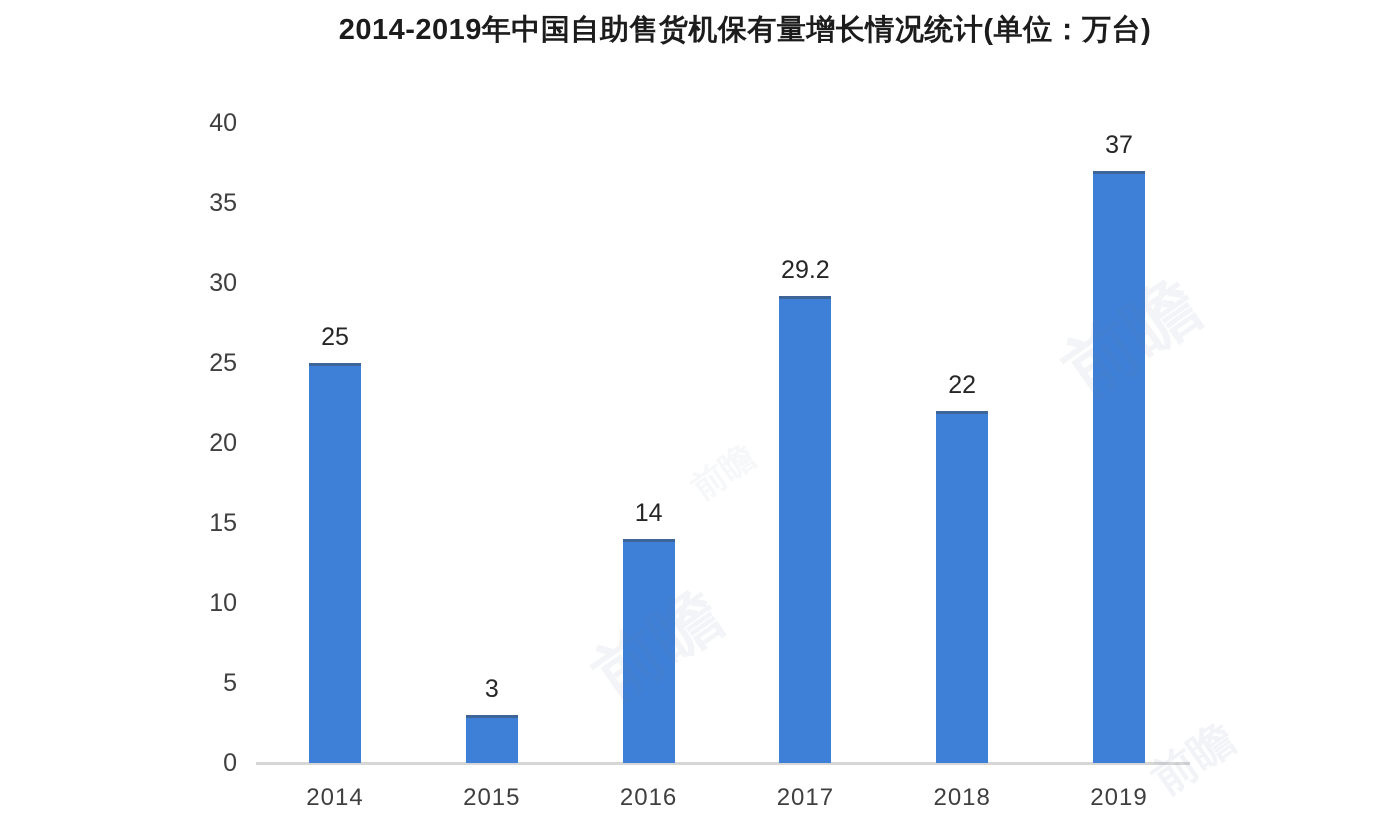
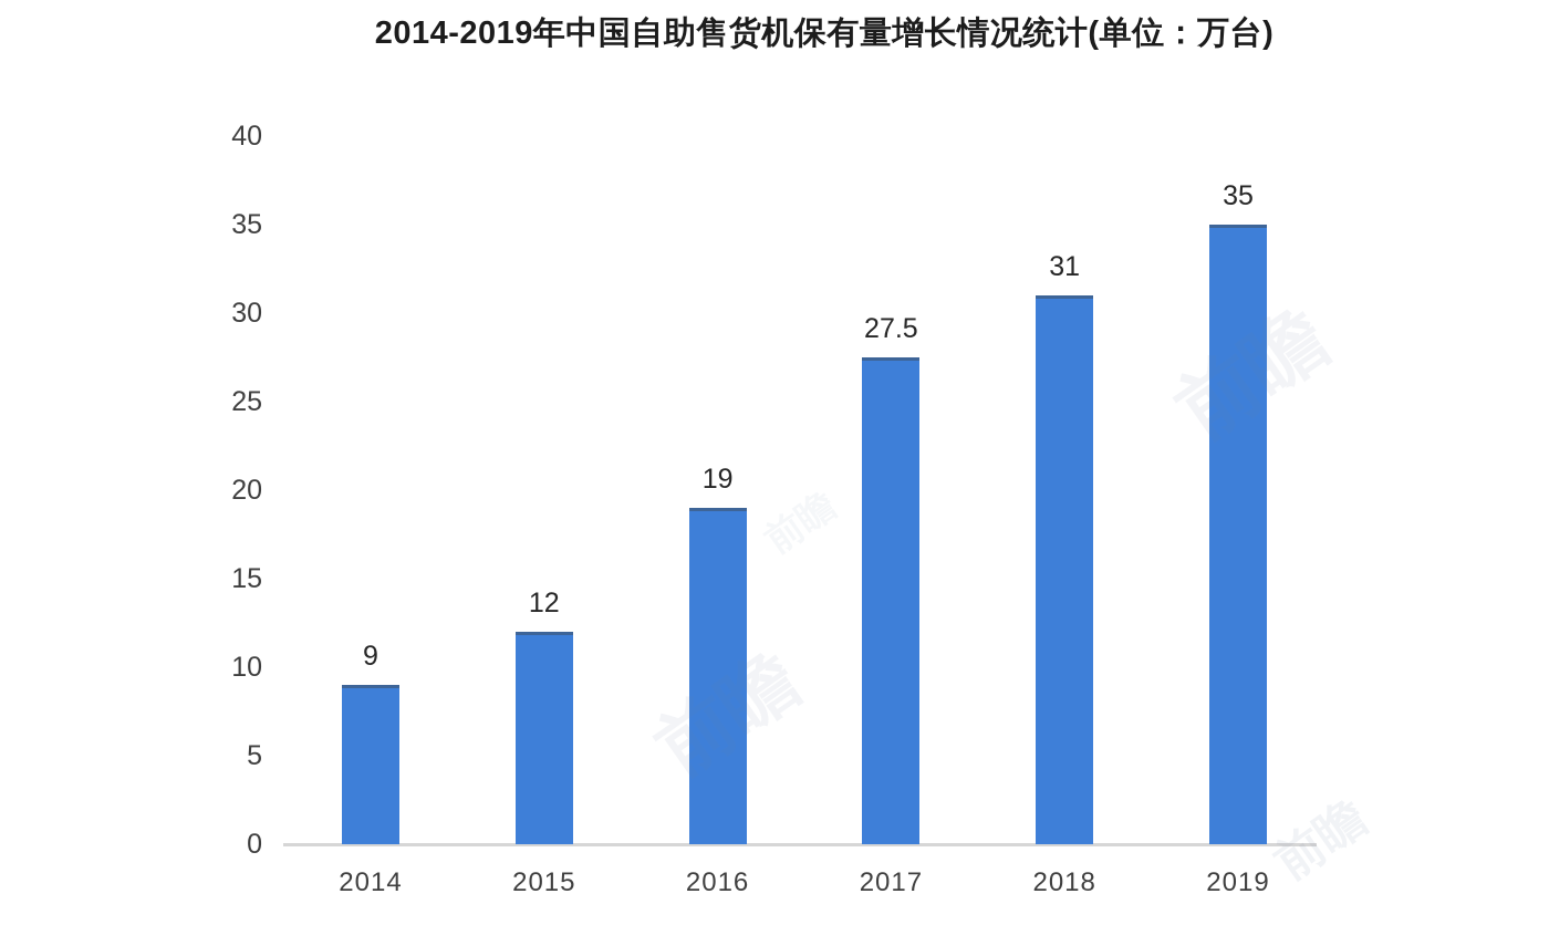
2014: 25 -> 9
2015: 3 -> 12
2016: 14 -> 19
2017: 29.2 -> 27.5
2018: 22 -> 31
2019: 37 -> 35
